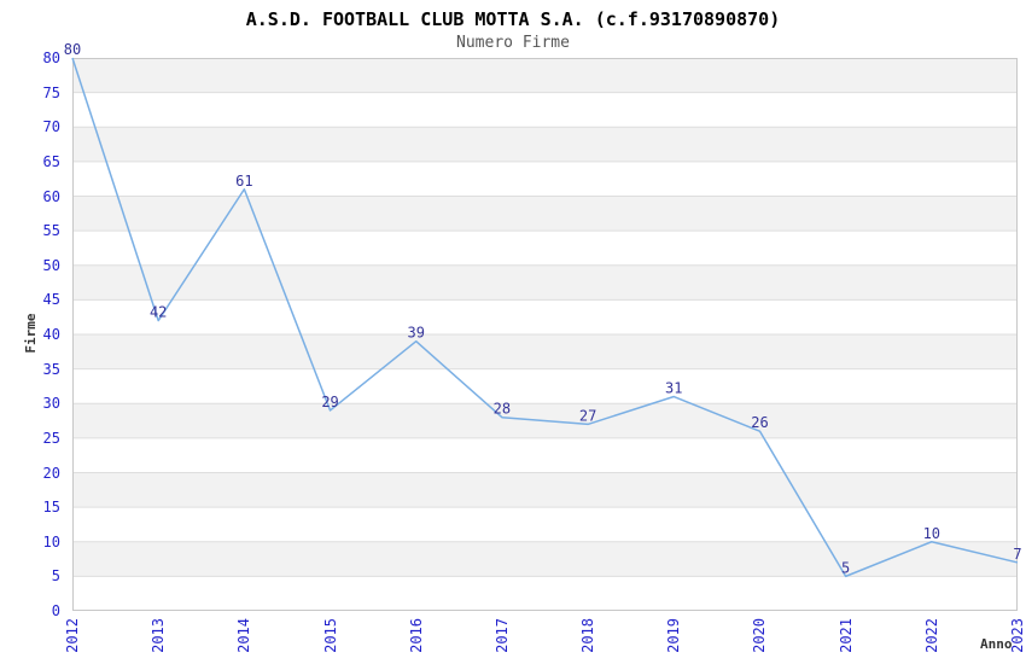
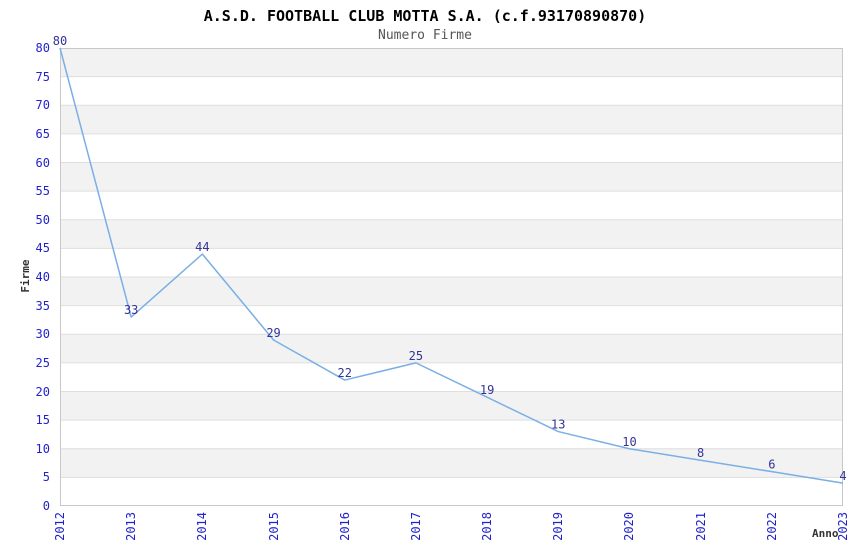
2013: 42 -> 33
2014: 61 -> 44
2016: 39 -> 22
2017: 28 -> 25
2018: 27 -> 19
2019: 31 -> 13
2020: 26 -> 10
2021: 5 -> 8
2022: 10 -> 6
2023: 7 -> 4
